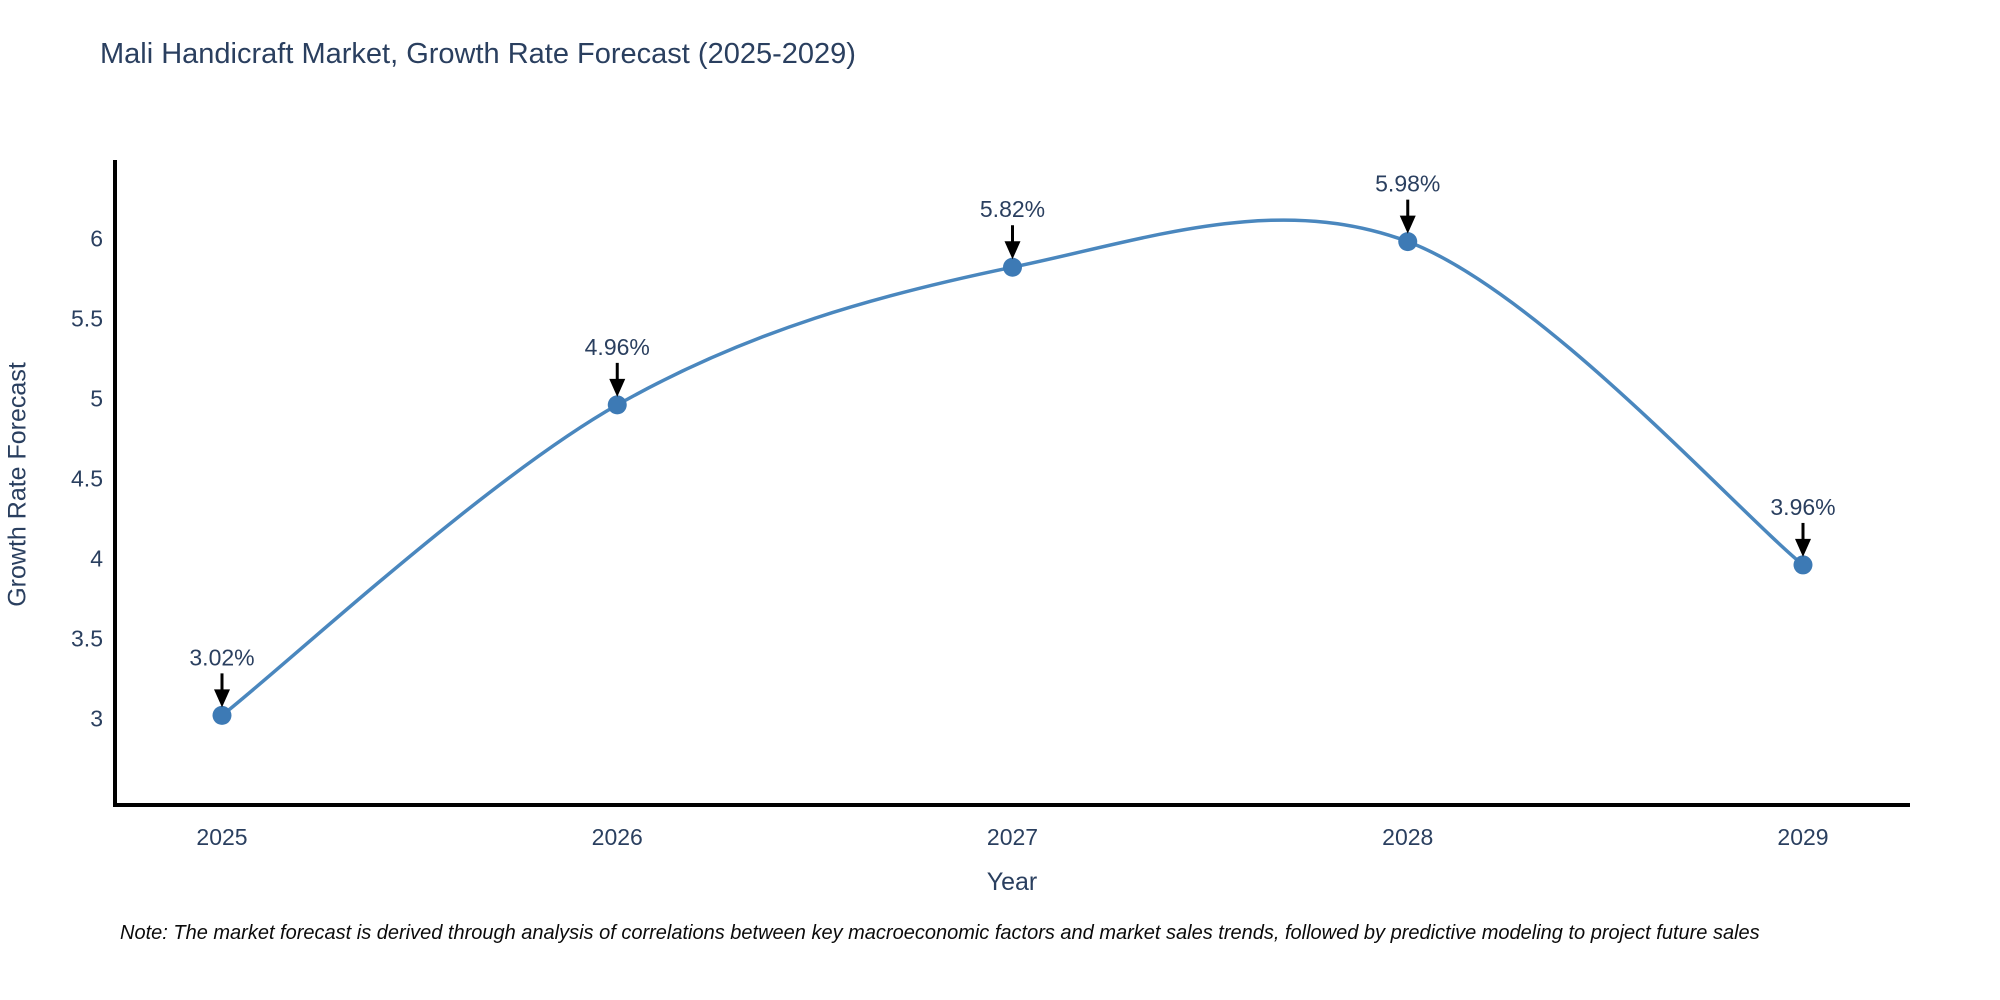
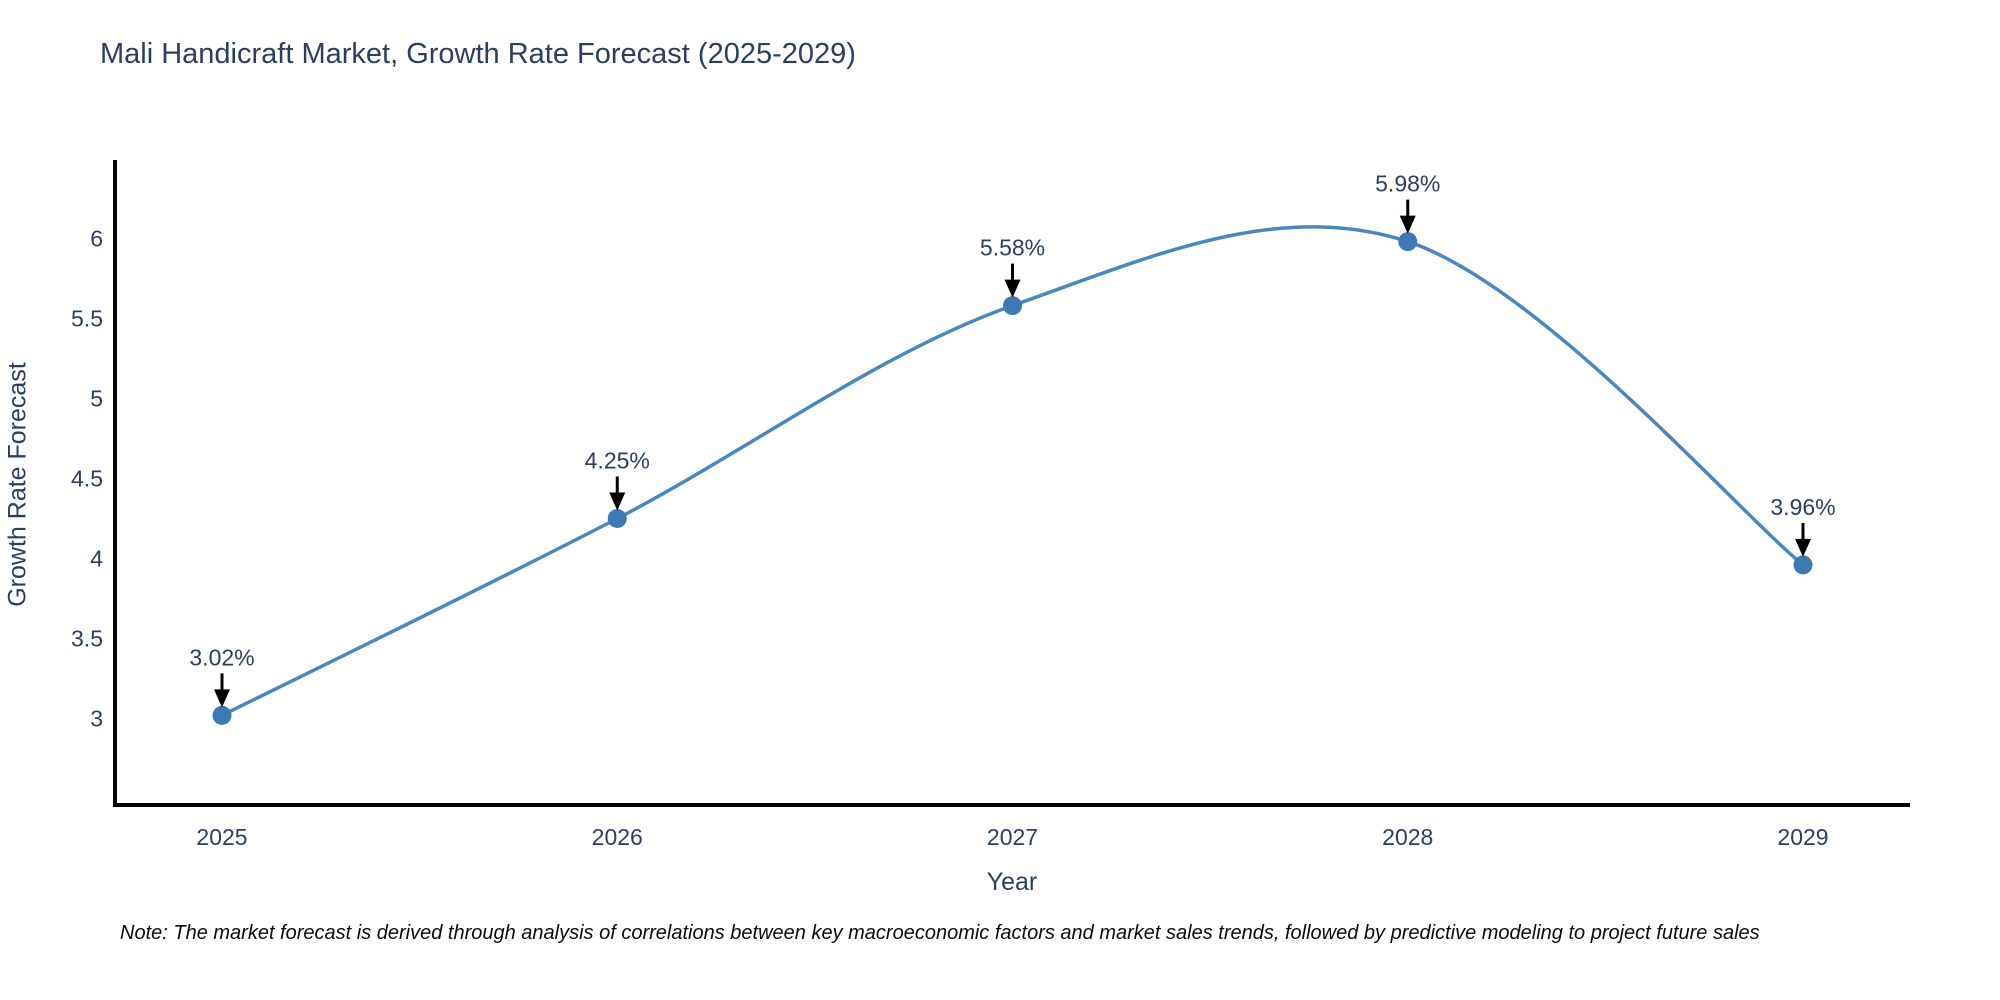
2026: 4.96% -> 4.25%
2027: 5.82% -> 5.58%
